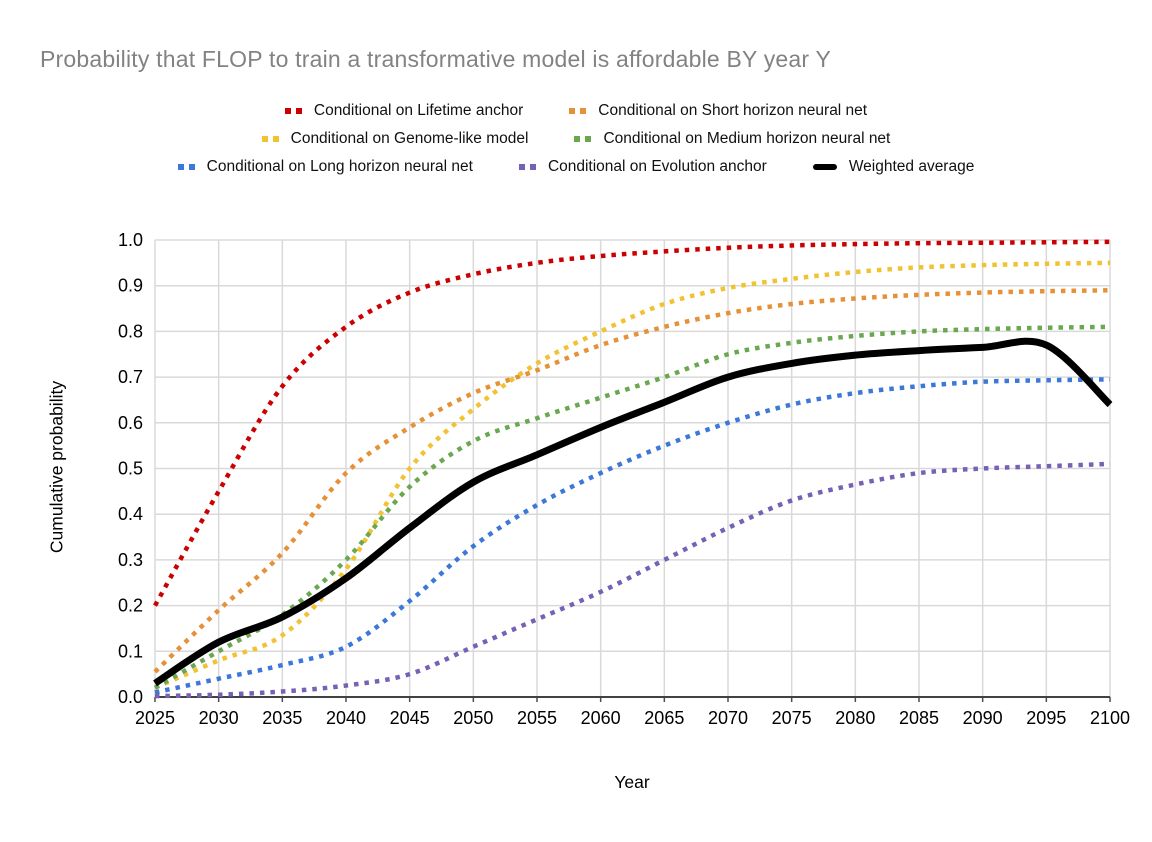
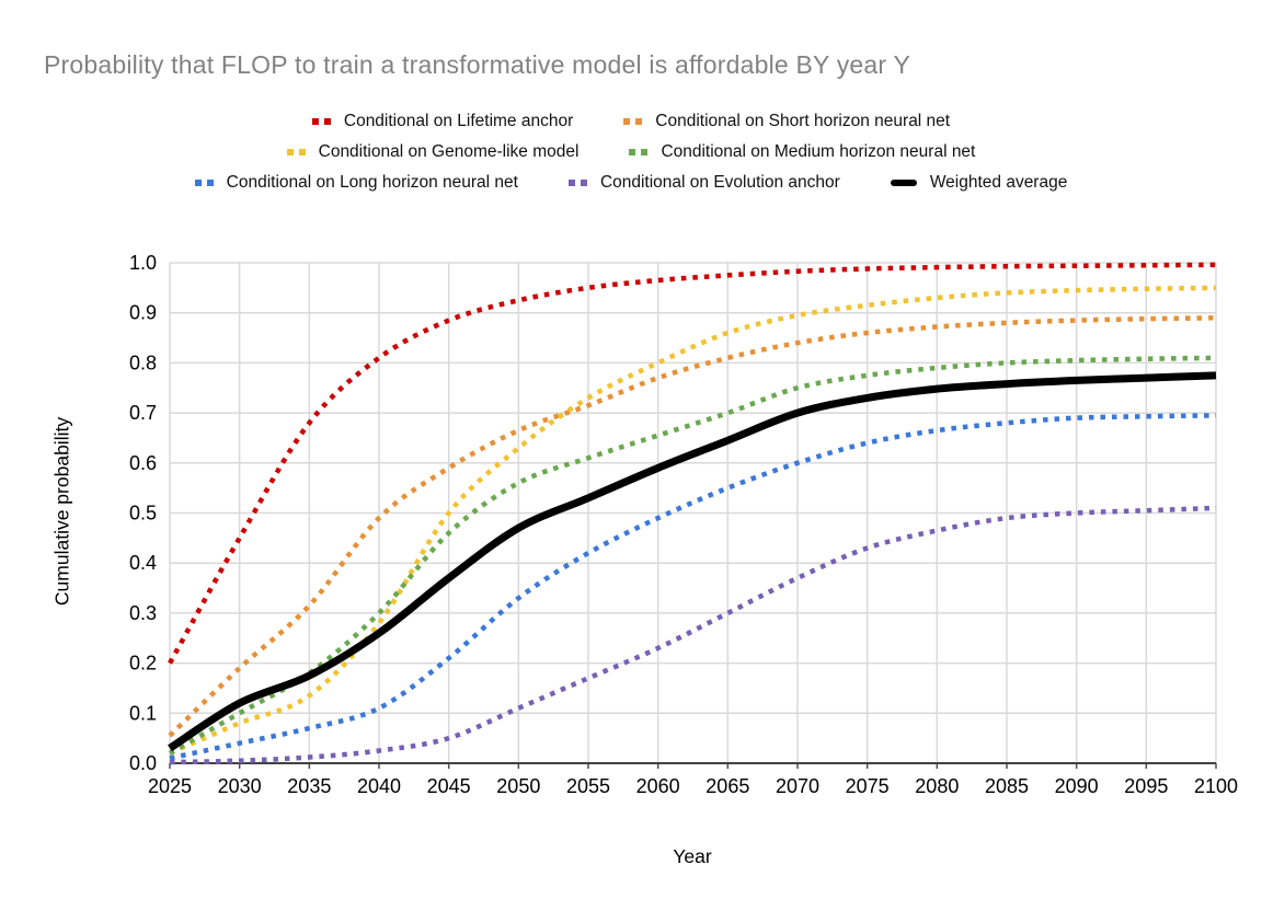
Weighted average/2100: 0.64 -> 0.78
